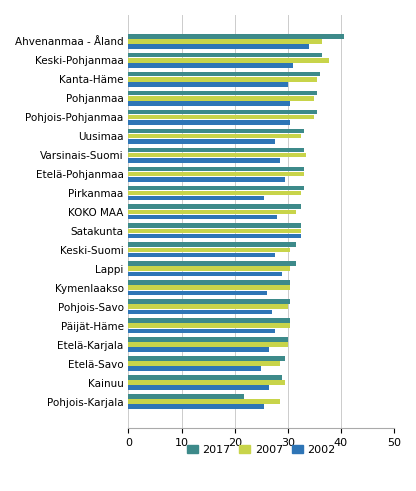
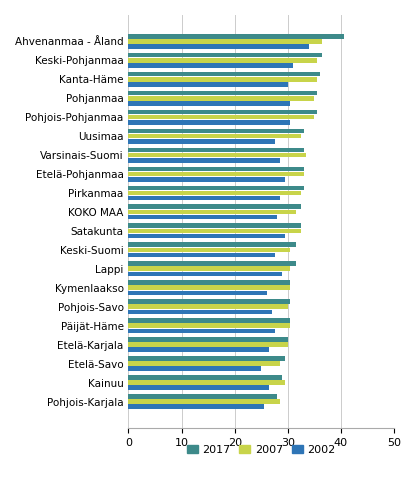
2007/Keski-Pohjanmaa: 37.8 -> 35.5
2002/Pirkanmaa: 25.6 -> 28.5
2002/Satakunta: 32.4 -> 29.5
2017/Pohjois-Karjala: 21.8 -> 28.0
